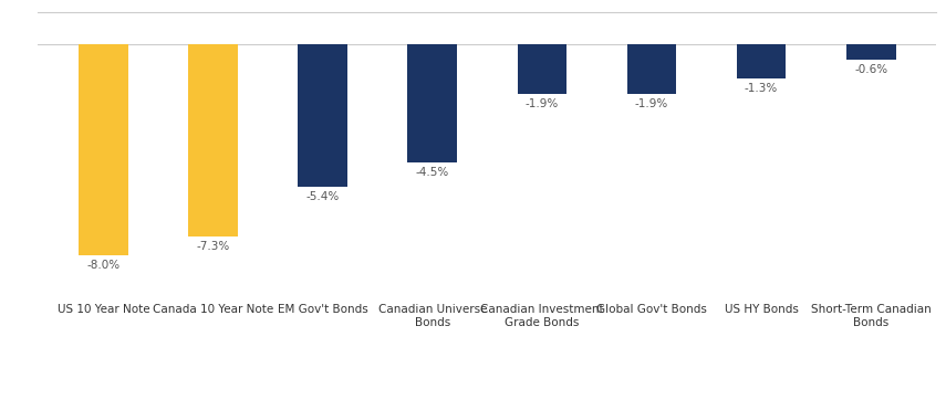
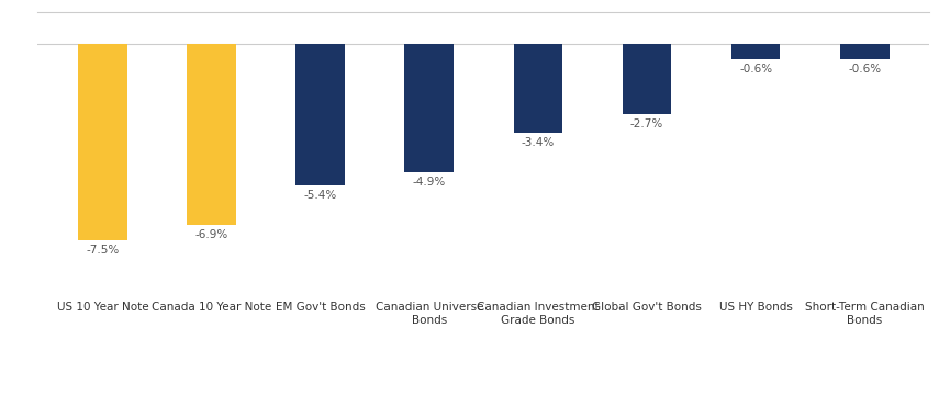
US 10 Year Note: -8.0% -> -7.5%
Canada 10 Year Note: -7.3% -> -6.9%
Canadian Universe Bonds: -4.5% -> -4.9%
Canadian Investment Grade Bonds: -1.9% -> -3.4%
Global Gov't Bonds: -1.9% -> -2.7%
US HY Bonds: -1.3% -> -0.6%
